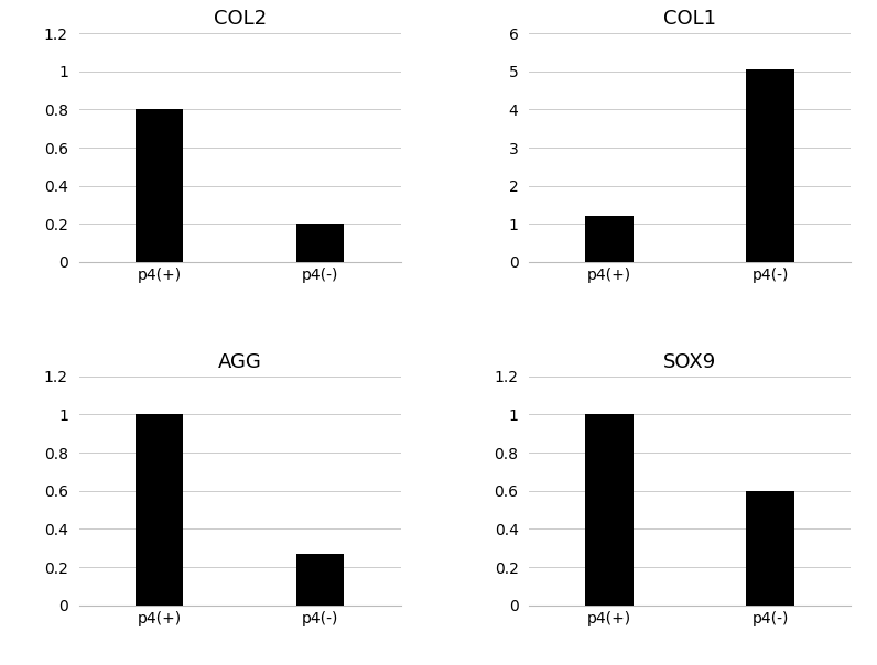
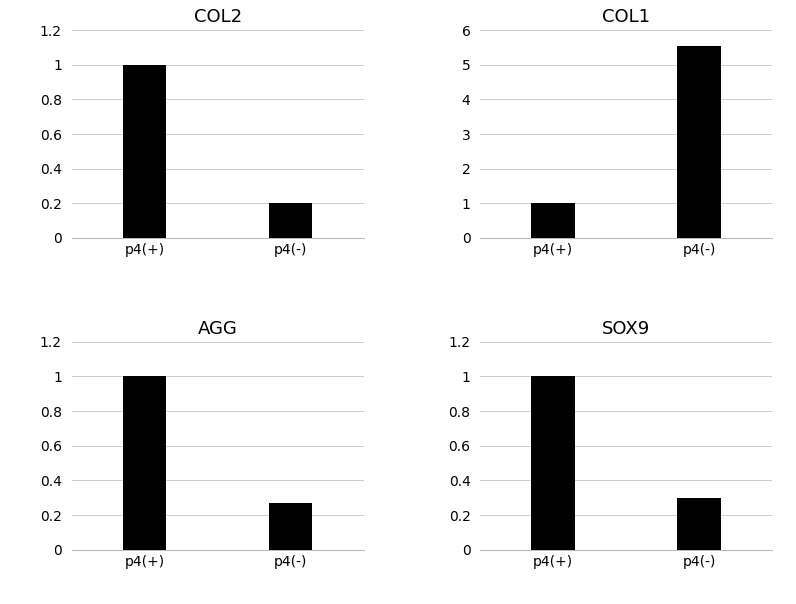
COL2/p4(+): 0.8 -> 1.0
COL1/p4(+): 1.20 -> 1.00
COL1/p4(-): 5.05 -> 5.55
SOX9/p4(-): 0.6 -> 0.3
